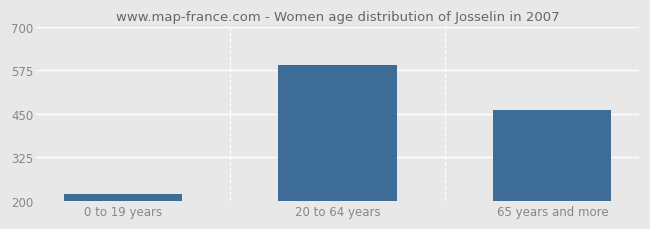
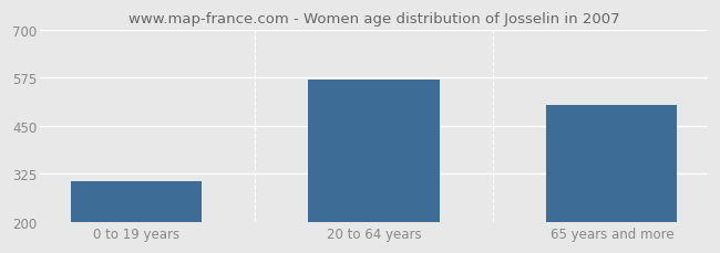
0 to 19 years: 220 -> 305
20 to 64 years: 592 -> 570
65 years and more: 462 -> 505
